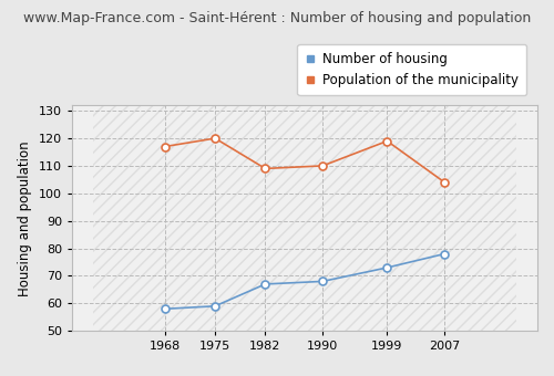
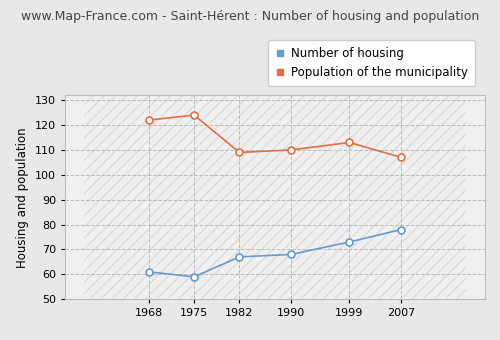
Number of housing/1968: 58 -> 61
Population of the municipality/1968: 117 -> 122
Population of the municipality/1975: 120 -> 124
Population of the municipality/1999: 119 -> 113
Population of the municipality/2007: 104 -> 107
